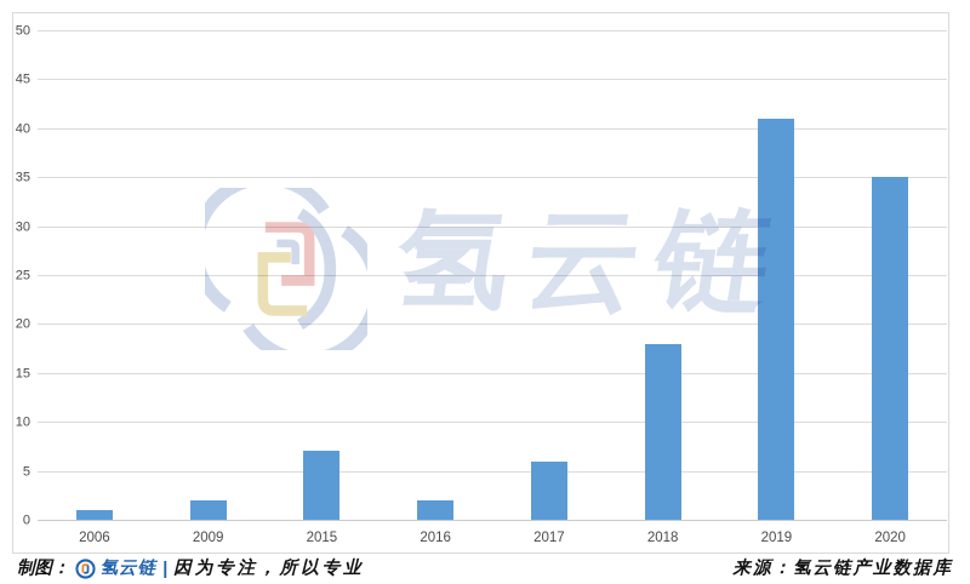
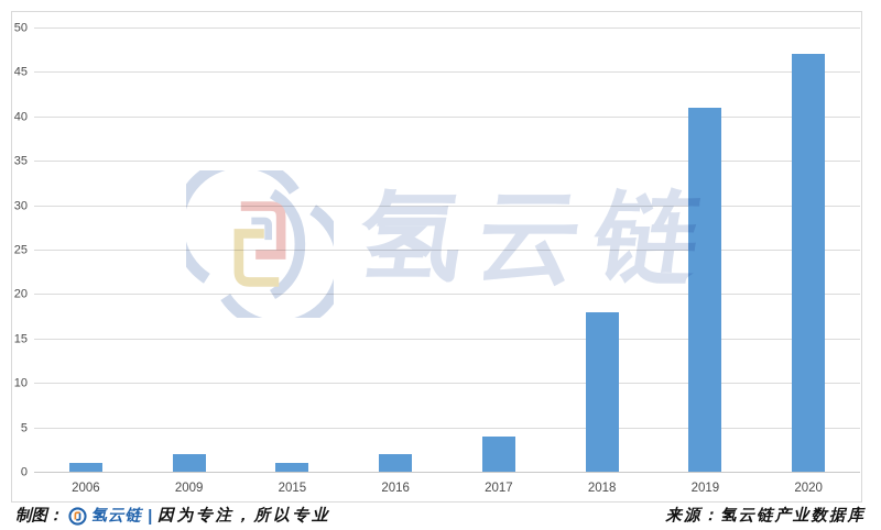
2015: 7 -> 1
2017: 6 -> 4
2020: 35 -> 47
